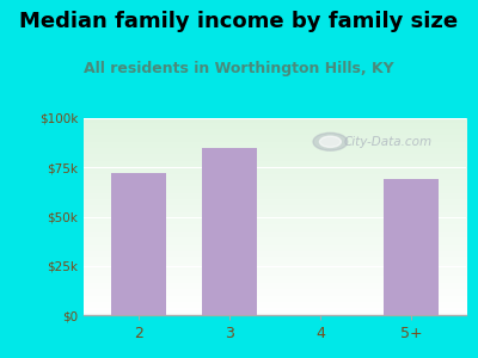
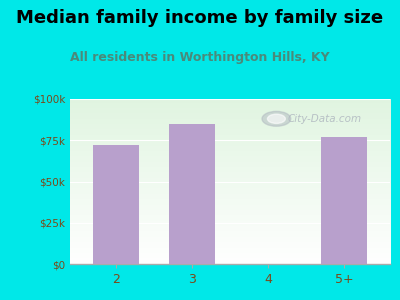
5+: $69k -> $77k
